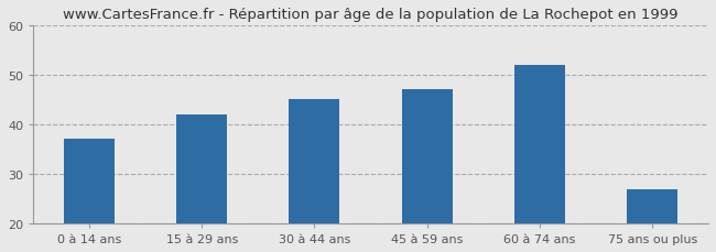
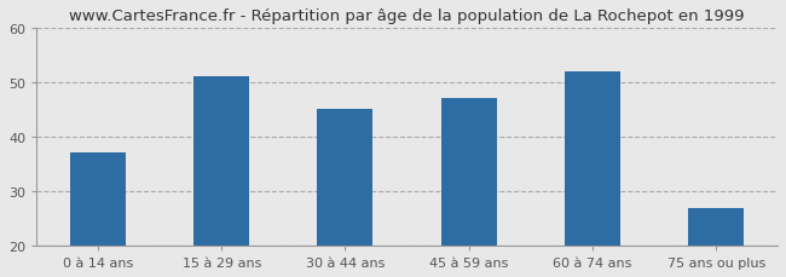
15 à 29 ans: 42 -> 51
